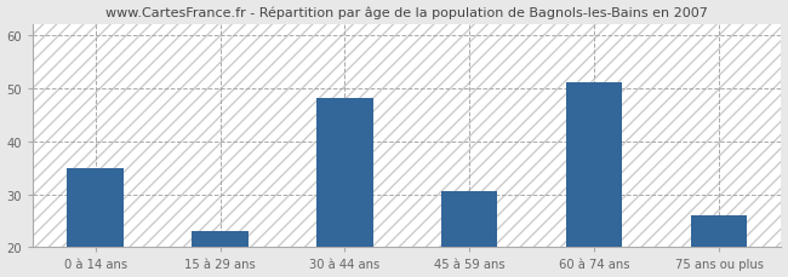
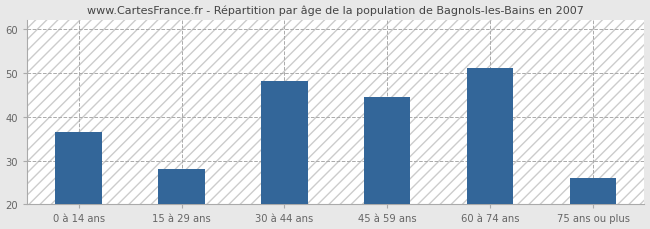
0 à 14 ans: 35.0 -> 36.5
15 à 29 ans: 23.0 -> 28.0
45 à 59 ans: 30.5 -> 44.5
